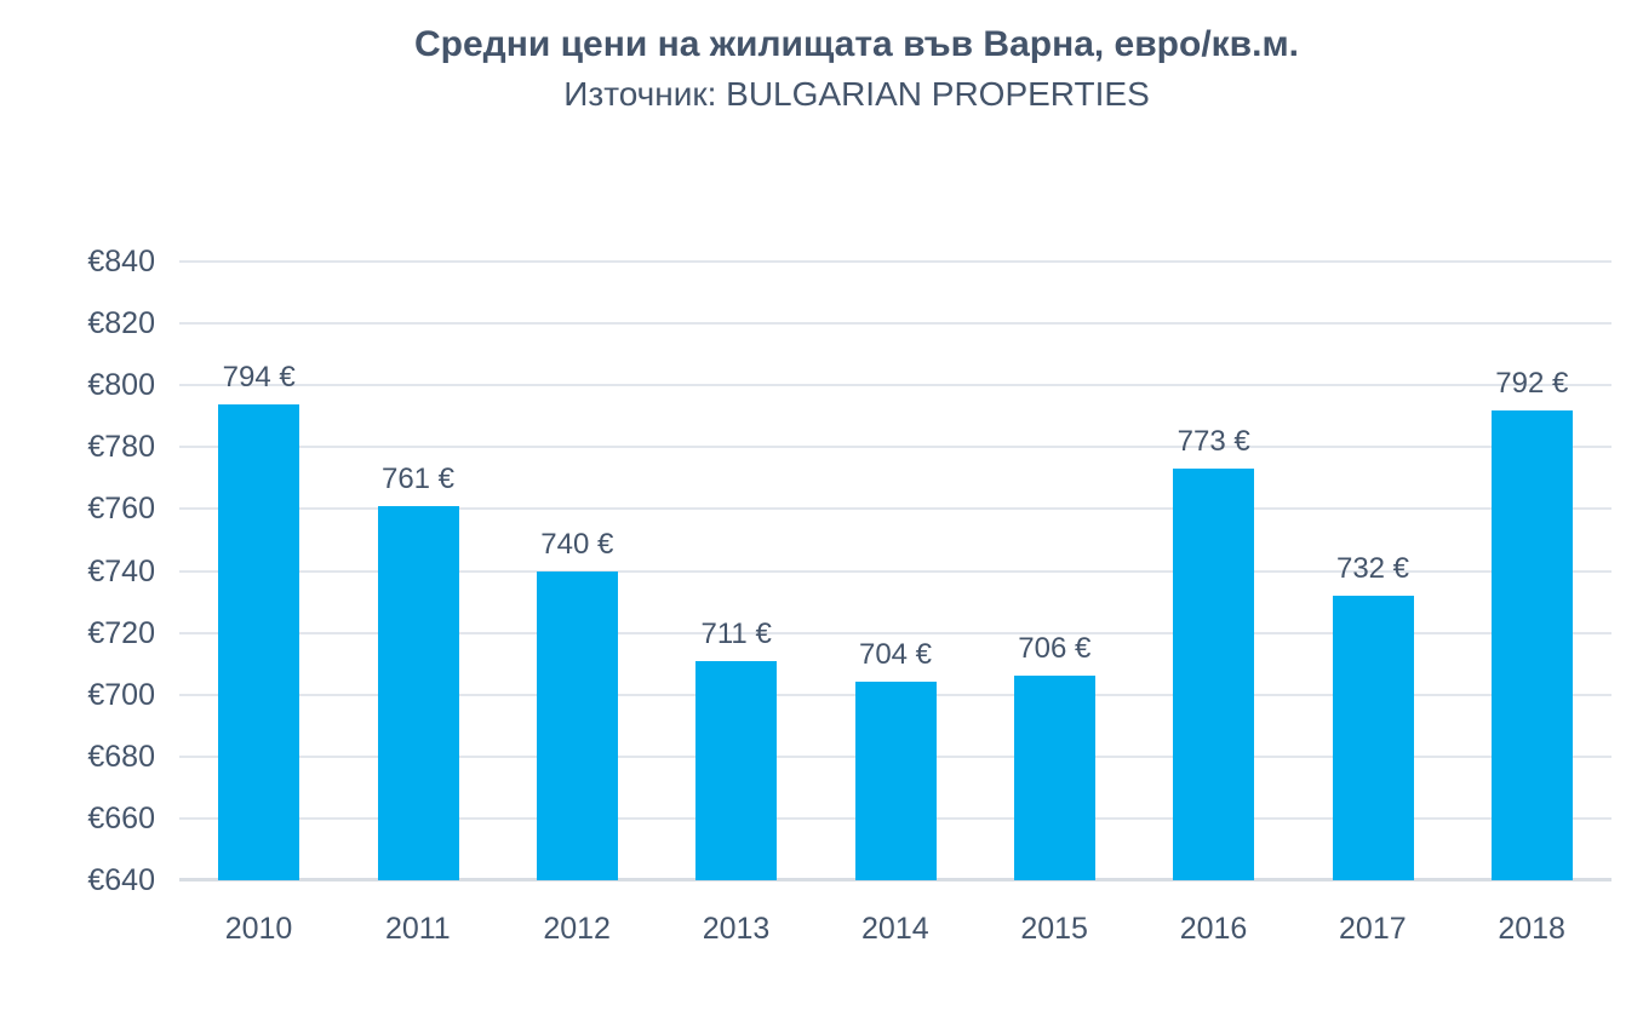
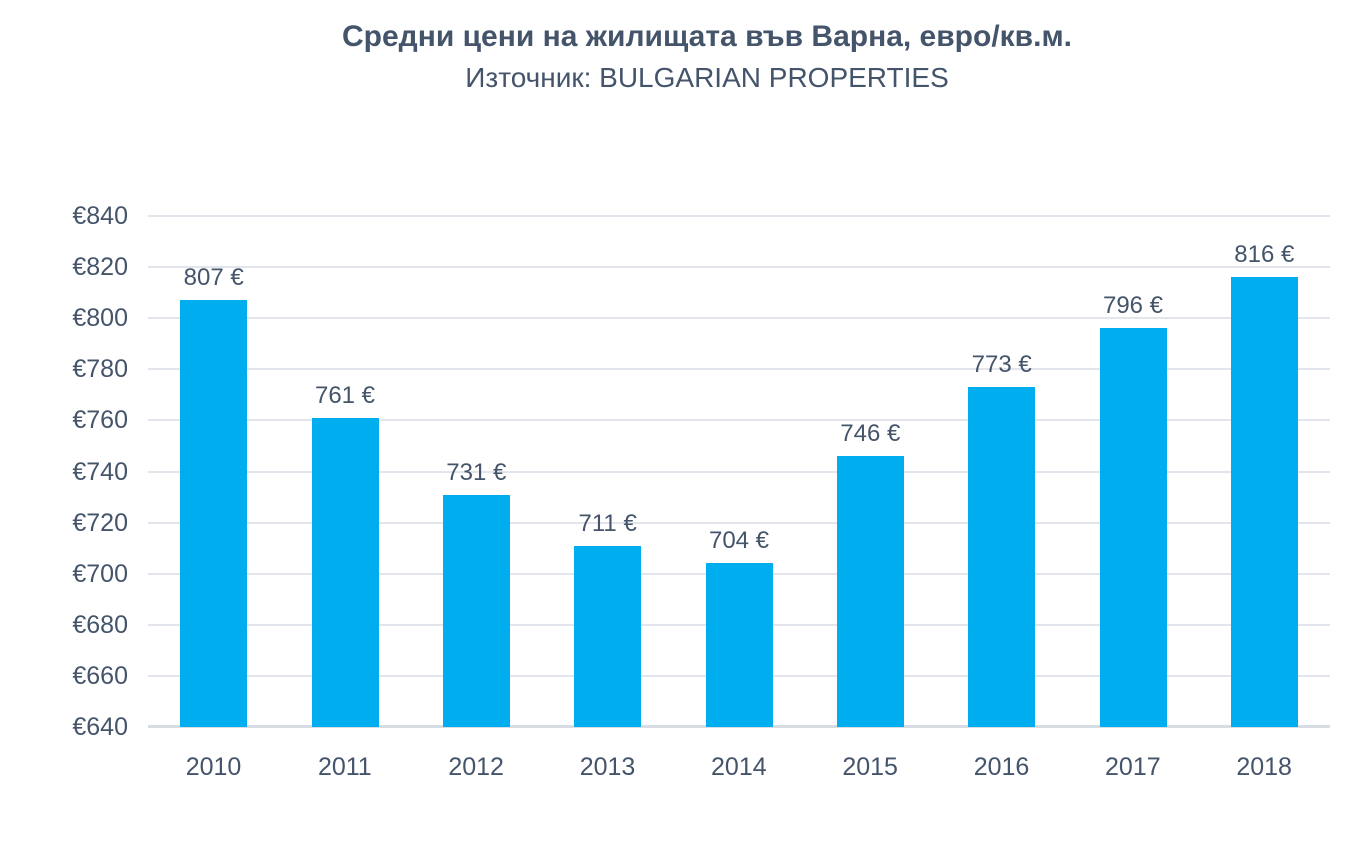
2010: 794 -> 807
2012: 740 -> 731
2015: 706 -> 746
2017: 732 -> 796
2018: 792 -> 816
